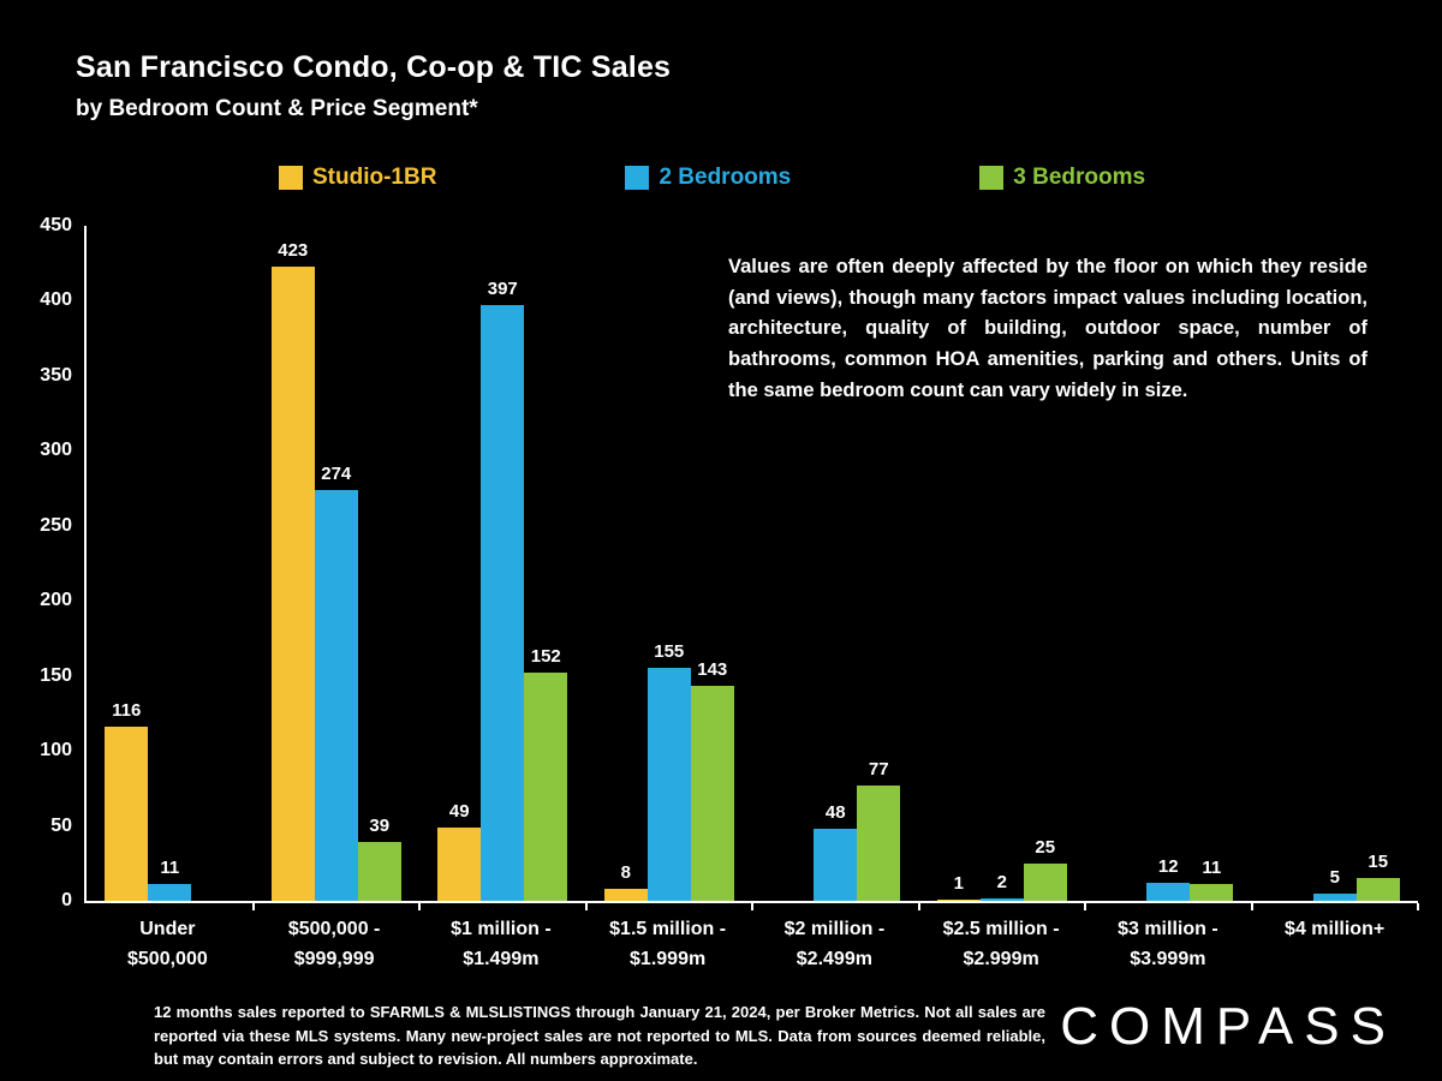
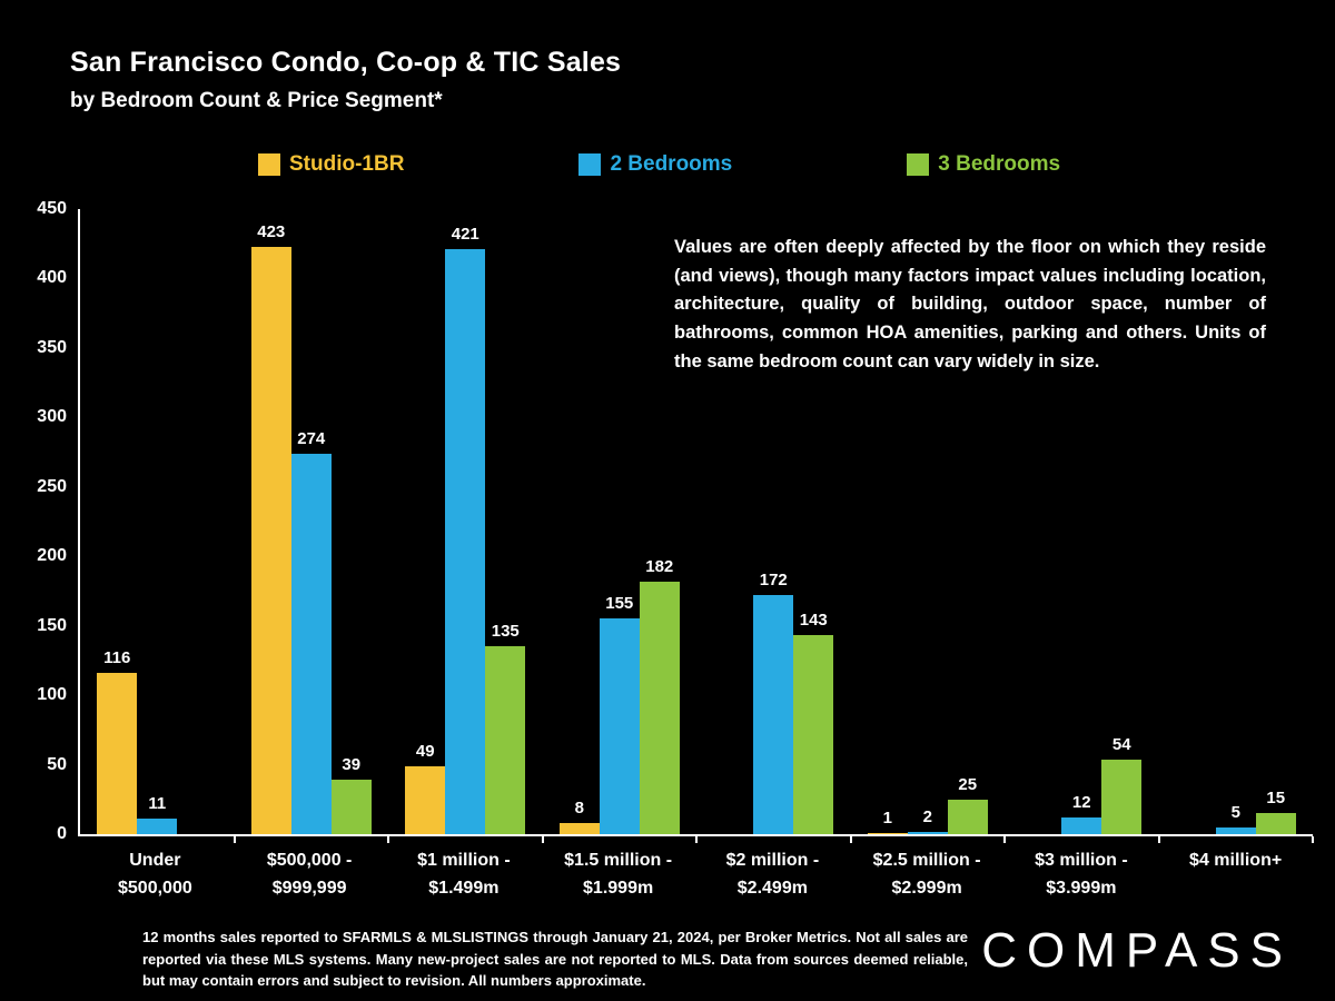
2 Bedrooms/$1 million - $1.499m: 397 -> 421
3 Bedrooms/$1 million - $1.499m: 152 -> 135
3 Bedrooms/$1.5 million - $1.999m: 143 -> 182
2 Bedrooms/$2 million - $2.499m: 48 -> 172
3 Bedrooms/$2 million - $2.499m: 77 -> 143
3 Bedrooms/$3 million - $3.999m: 11 -> 54
